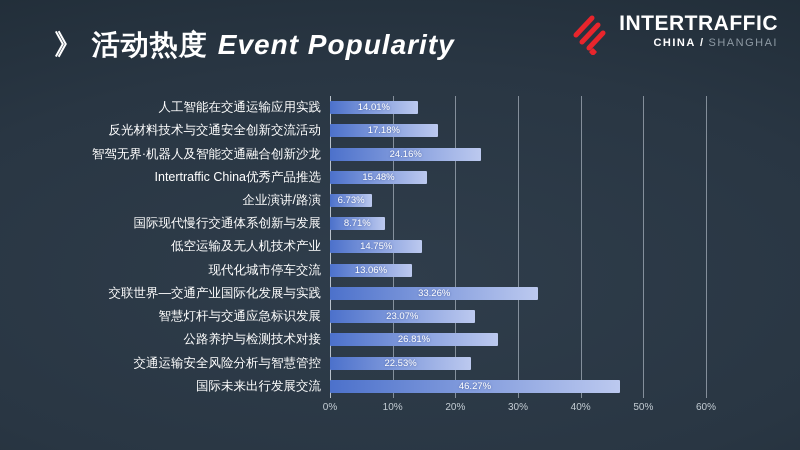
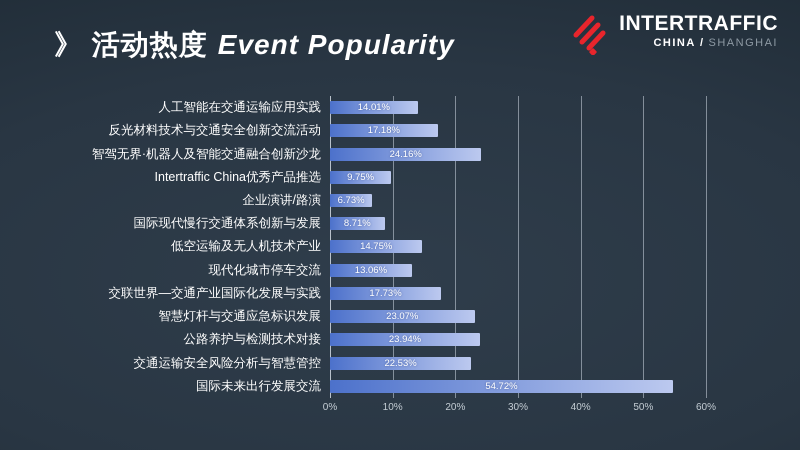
Intertraffic China优秀产品推选: 15.48% -> 9.75%
交联世界—交通产业国际化发展与实践: 33.26% -> 17.73%
公路养护与检测技术对接: 26.81% -> 23.94%
国际未来出行发展交流: 46.27% -> 54.72%
